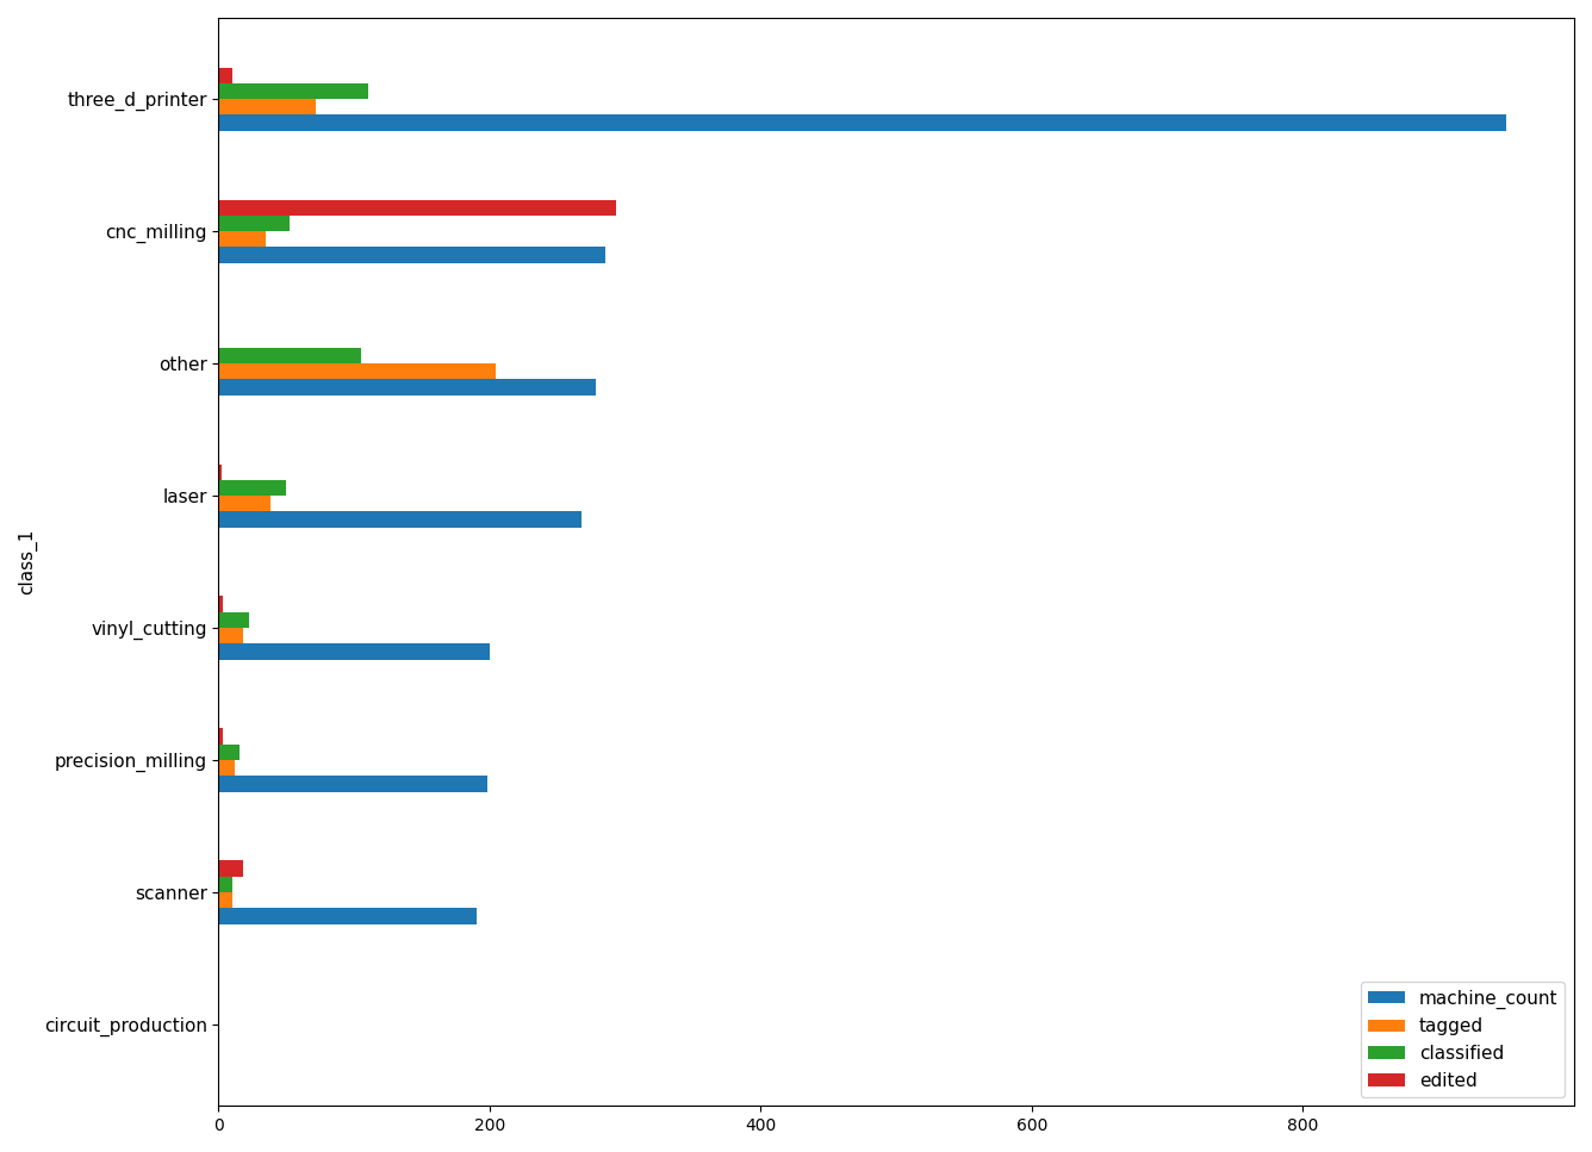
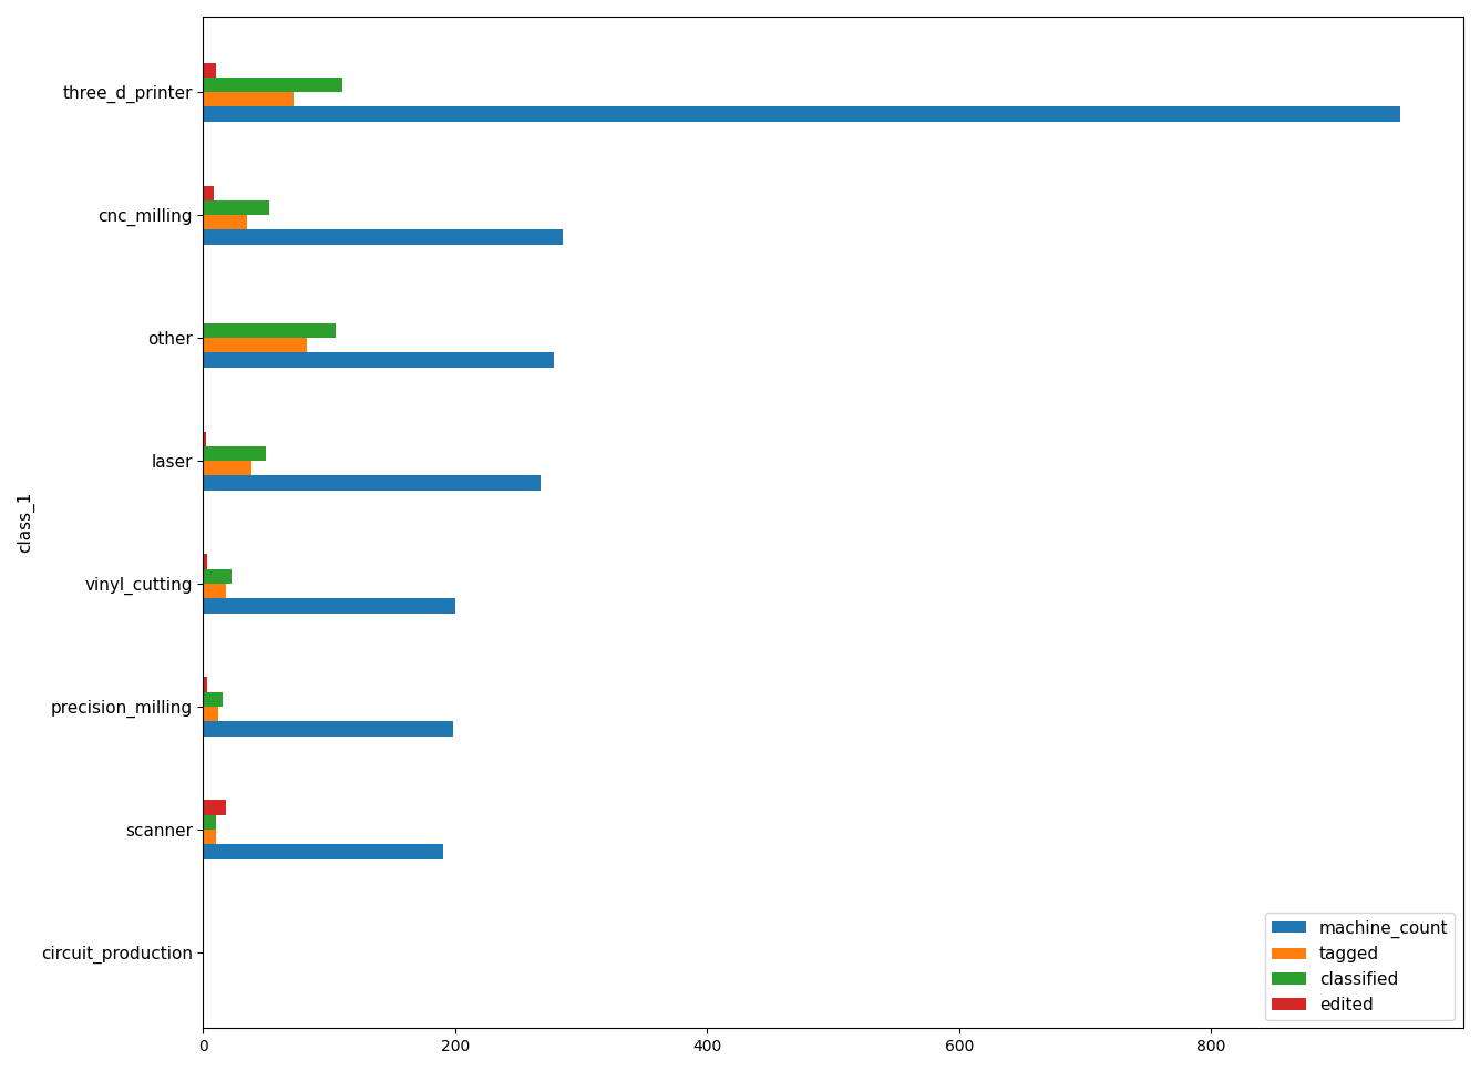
edited/cnc_milling: 293 -> 8
tagged/other: 204 -> 82
